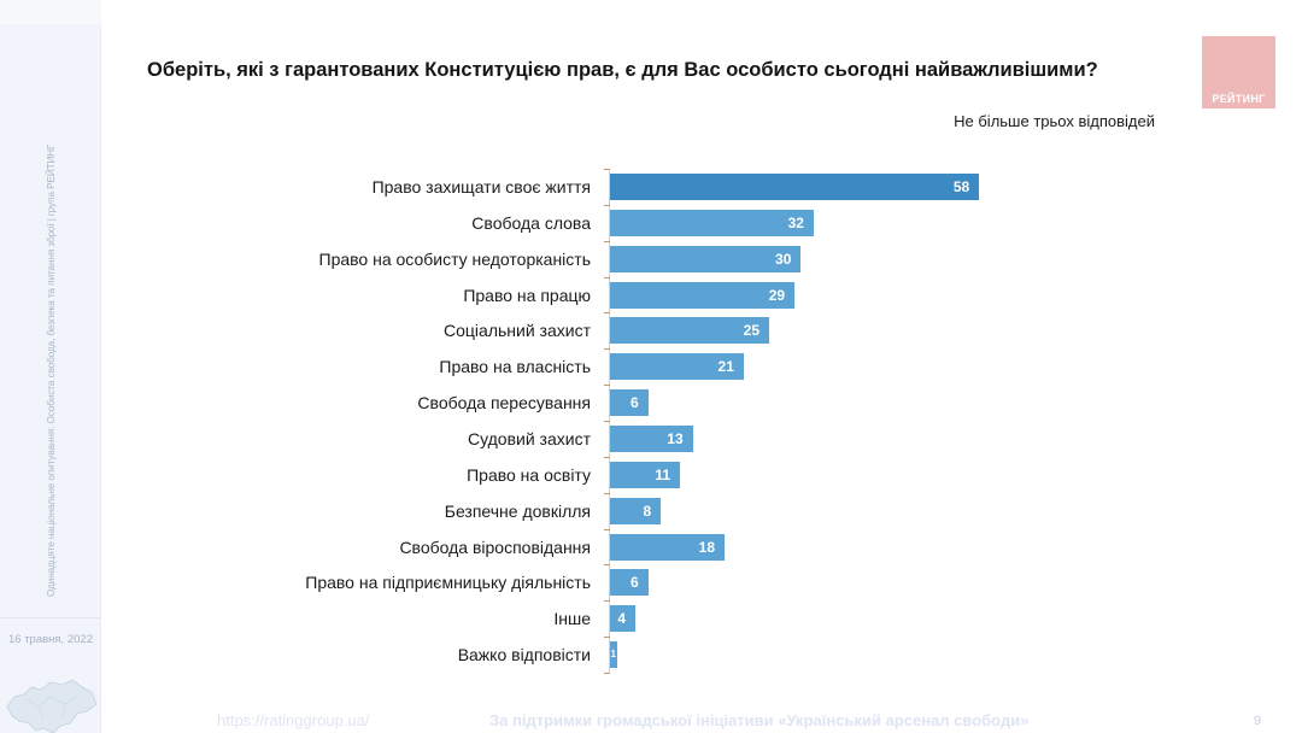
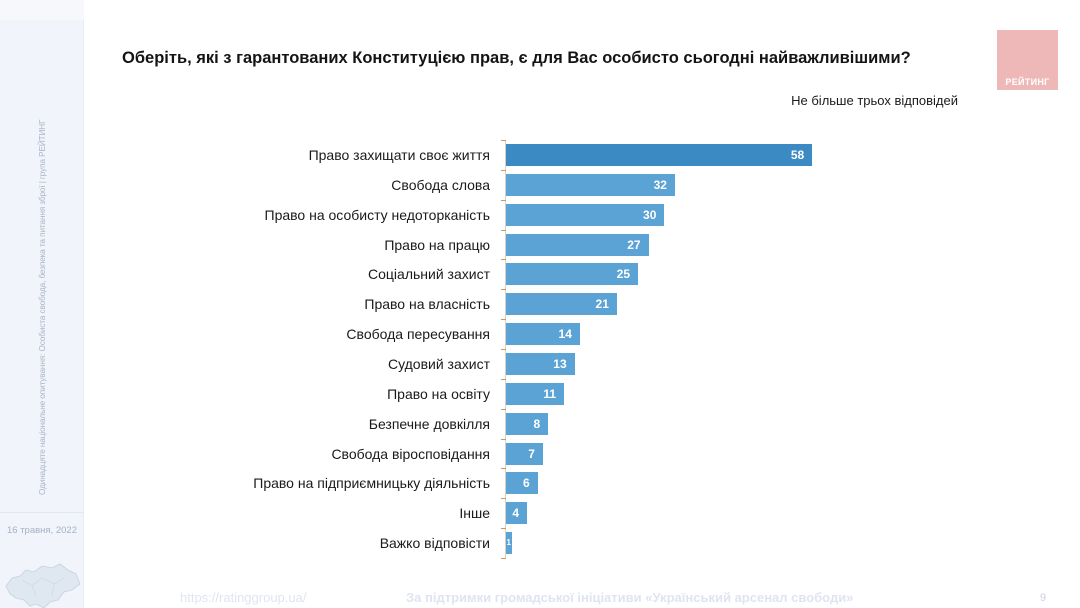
Право на працю: 29 -> 27
Свобода пересування: 6 -> 14
Свобода віросповідання: 18 -> 7
